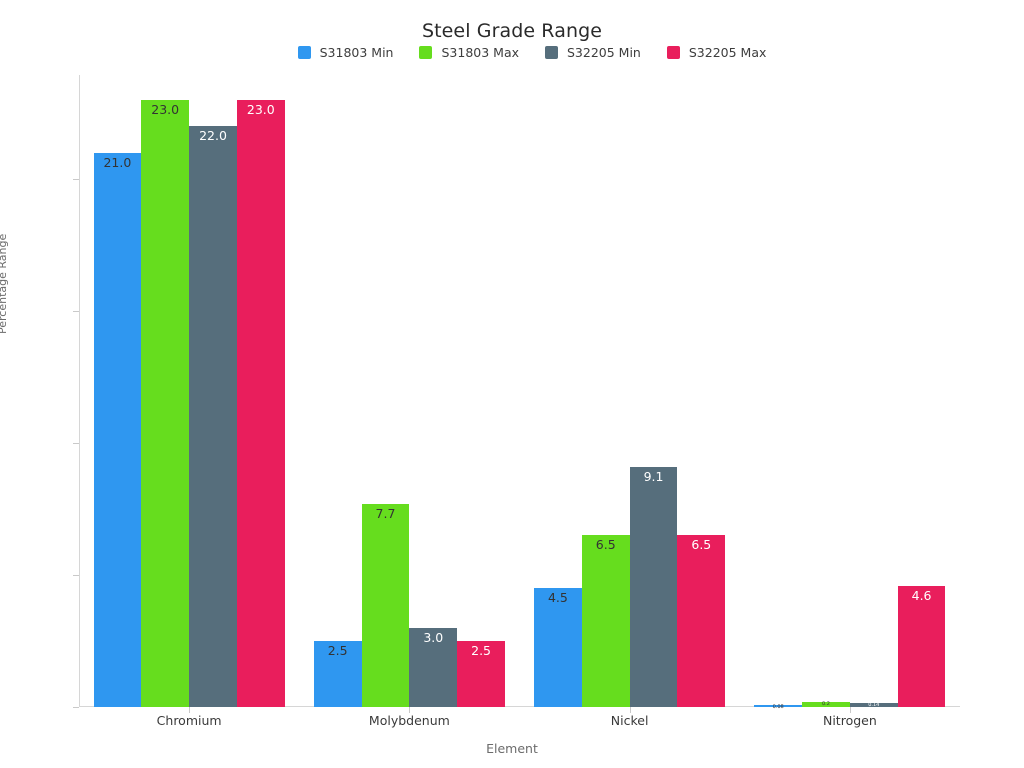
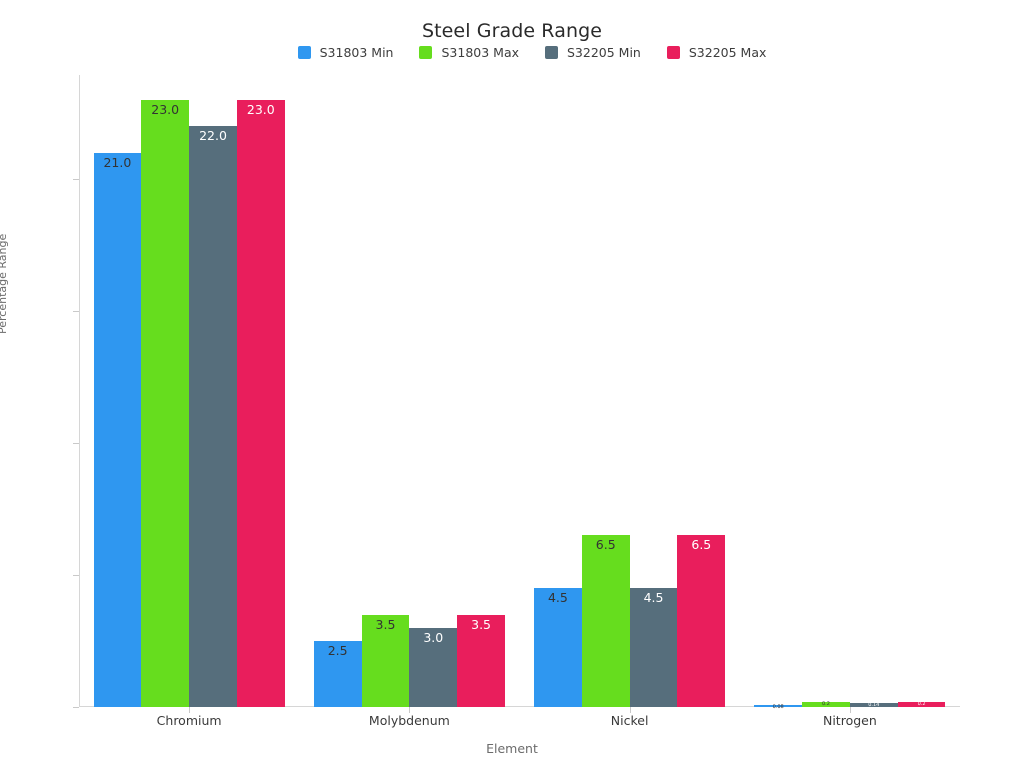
S31803 Max/Molybdenum: 7.7 -> 3.5
S32205 Max/Molybdenum: 2.5 -> 3.5
S32205 Min/Nickel: 9.1 -> 4.5
S32205 Max/Nitrogen: 4.6 -> 0.2
